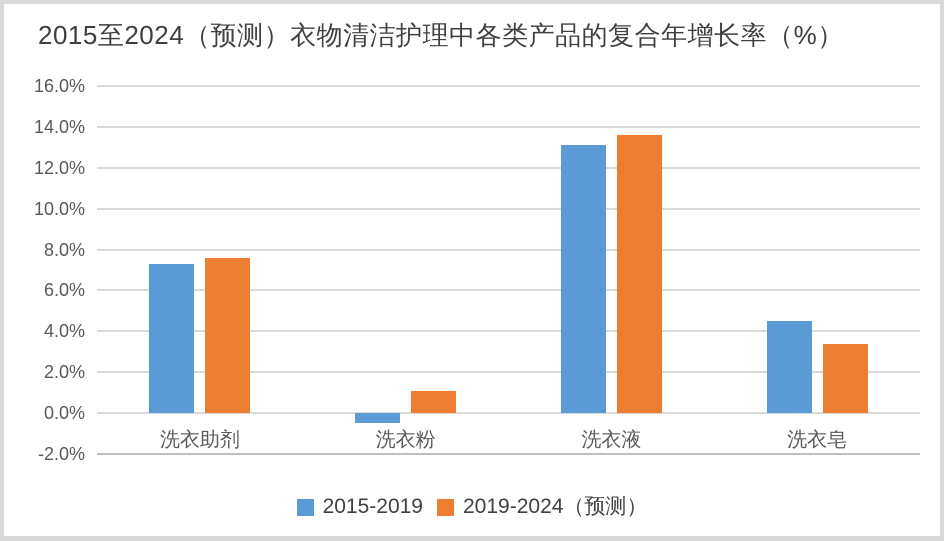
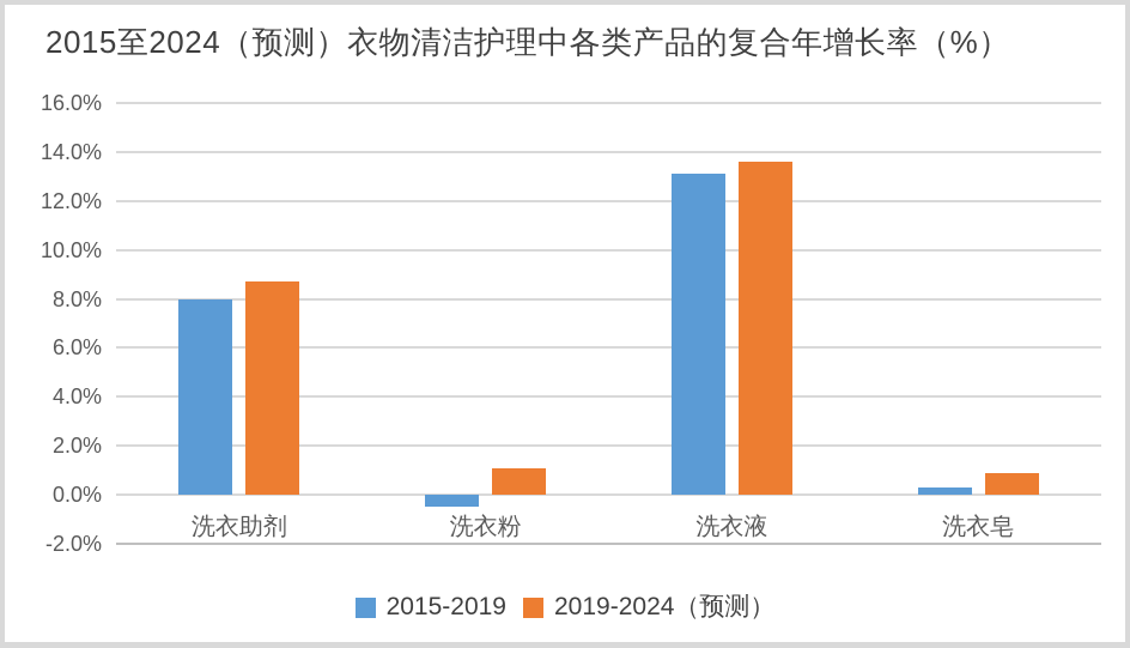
2015-2019/洗衣助剂: 7.3% -> 8.0%
2019-2024（预测）/洗衣助剂: 7.6% -> 8.7%
2015-2019/洗衣皂: 4.5% -> 0.3%
2019-2024（预测）/洗衣皂: 3.4% -> 0.9%
